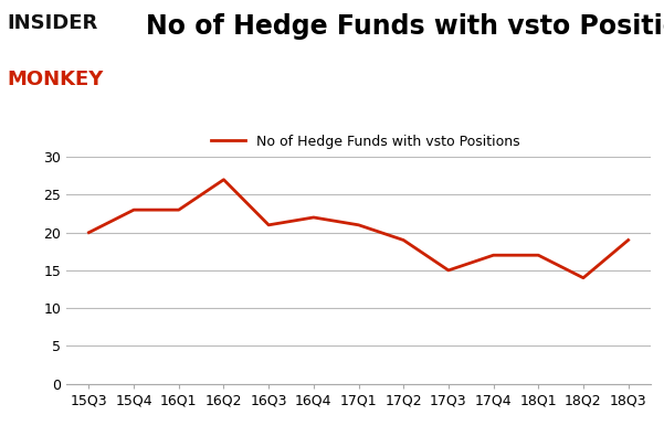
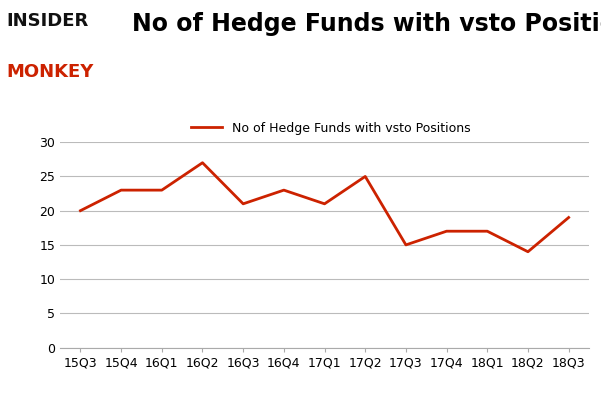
16Q4: 22 -> 23
17Q2: 19 -> 25
